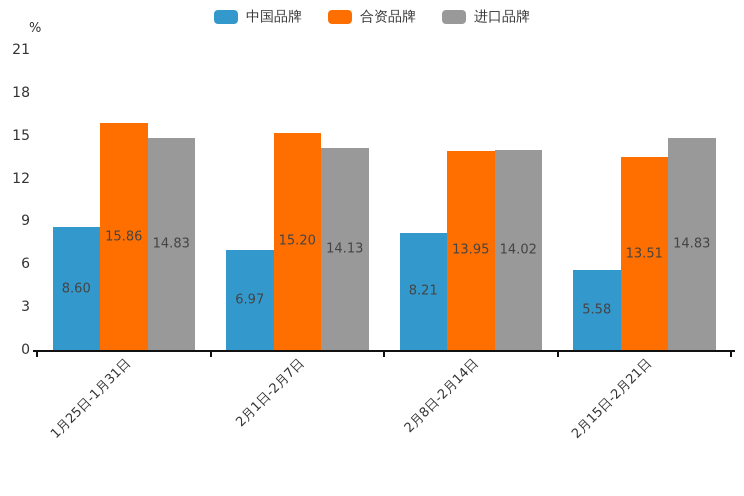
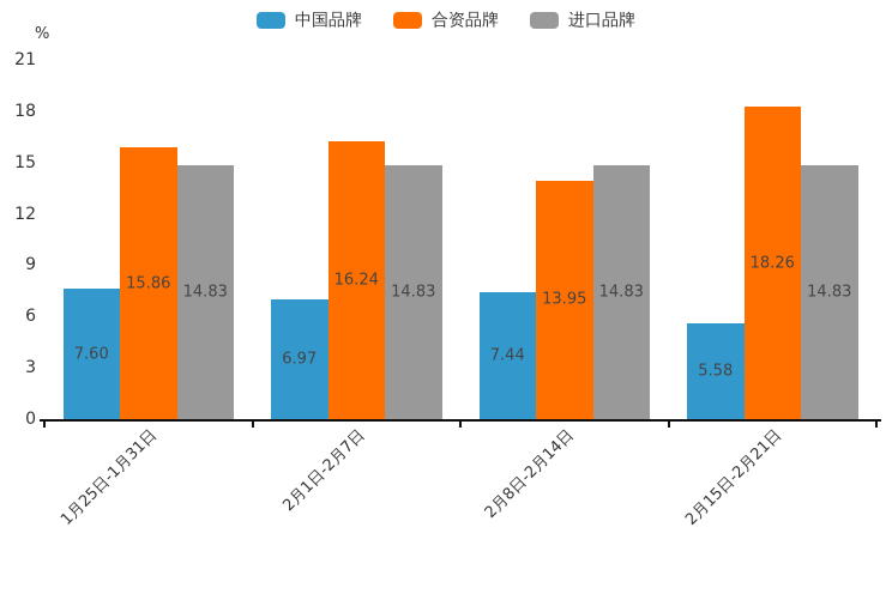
中国品牌/1月25日-1月31日: 8.60 -> 7.60
合资品牌/2月1日-2月7日: 15.20 -> 16.24
进口品牌/2月1日-2月7日: 14.13 -> 14.83
中国品牌/2月8日-2月14日: 8.21 -> 7.44
进口品牌/2月8日-2月14日: 14.02 -> 14.83
合资品牌/2月15日-2月21日: 13.51 -> 18.26
